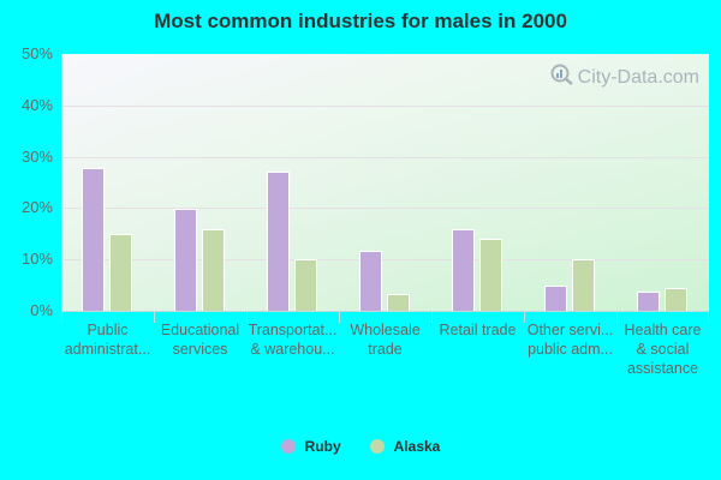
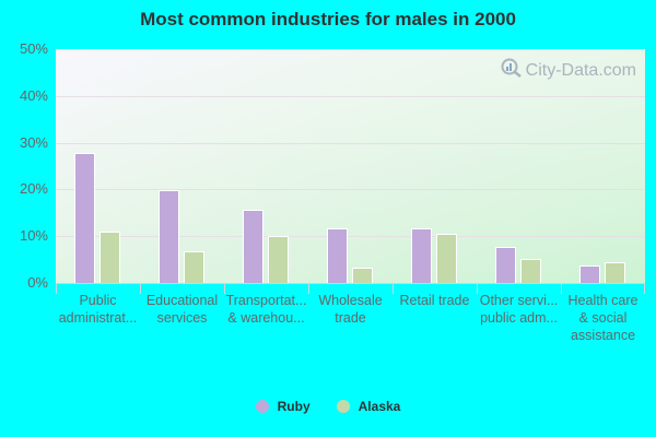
Alaska/Public administrat...: 15% -> 11%
Alaska/Educational services: 16% -> 7%
Ruby/Transportat... & warehou...: 27% -> 16%
Ruby/Retail trade: 16% -> 12%
Alaska/Retail trade: 14% -> 11%
Ruby/Other servi... public adm...: 5% -> 8%
Alaska/Other servi... public adm...: 10% -> 5%
